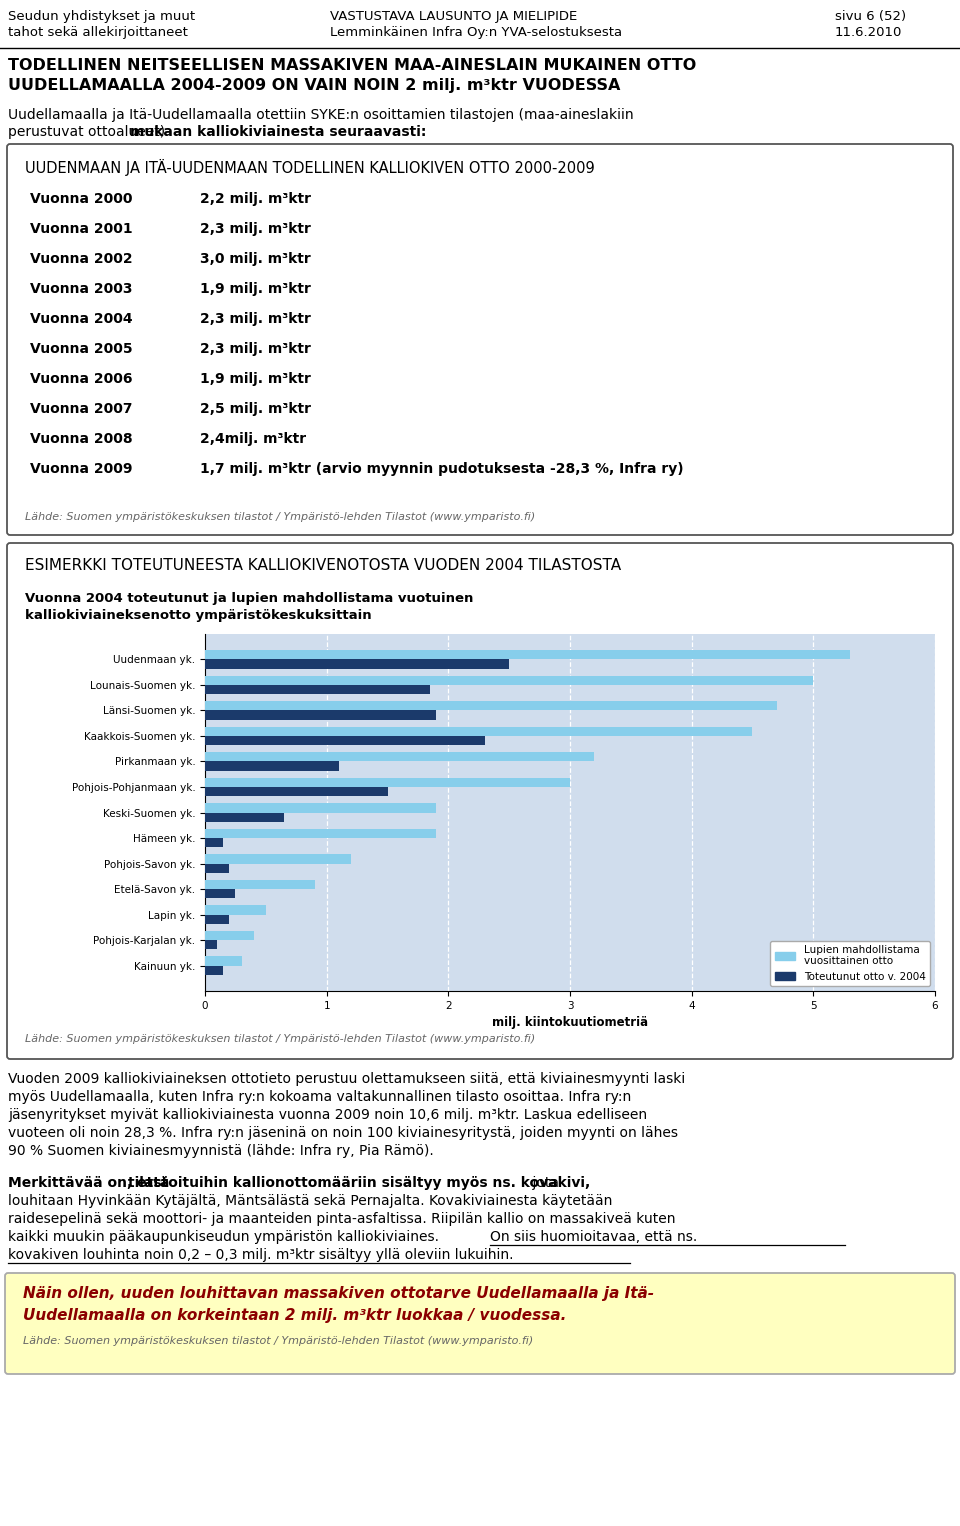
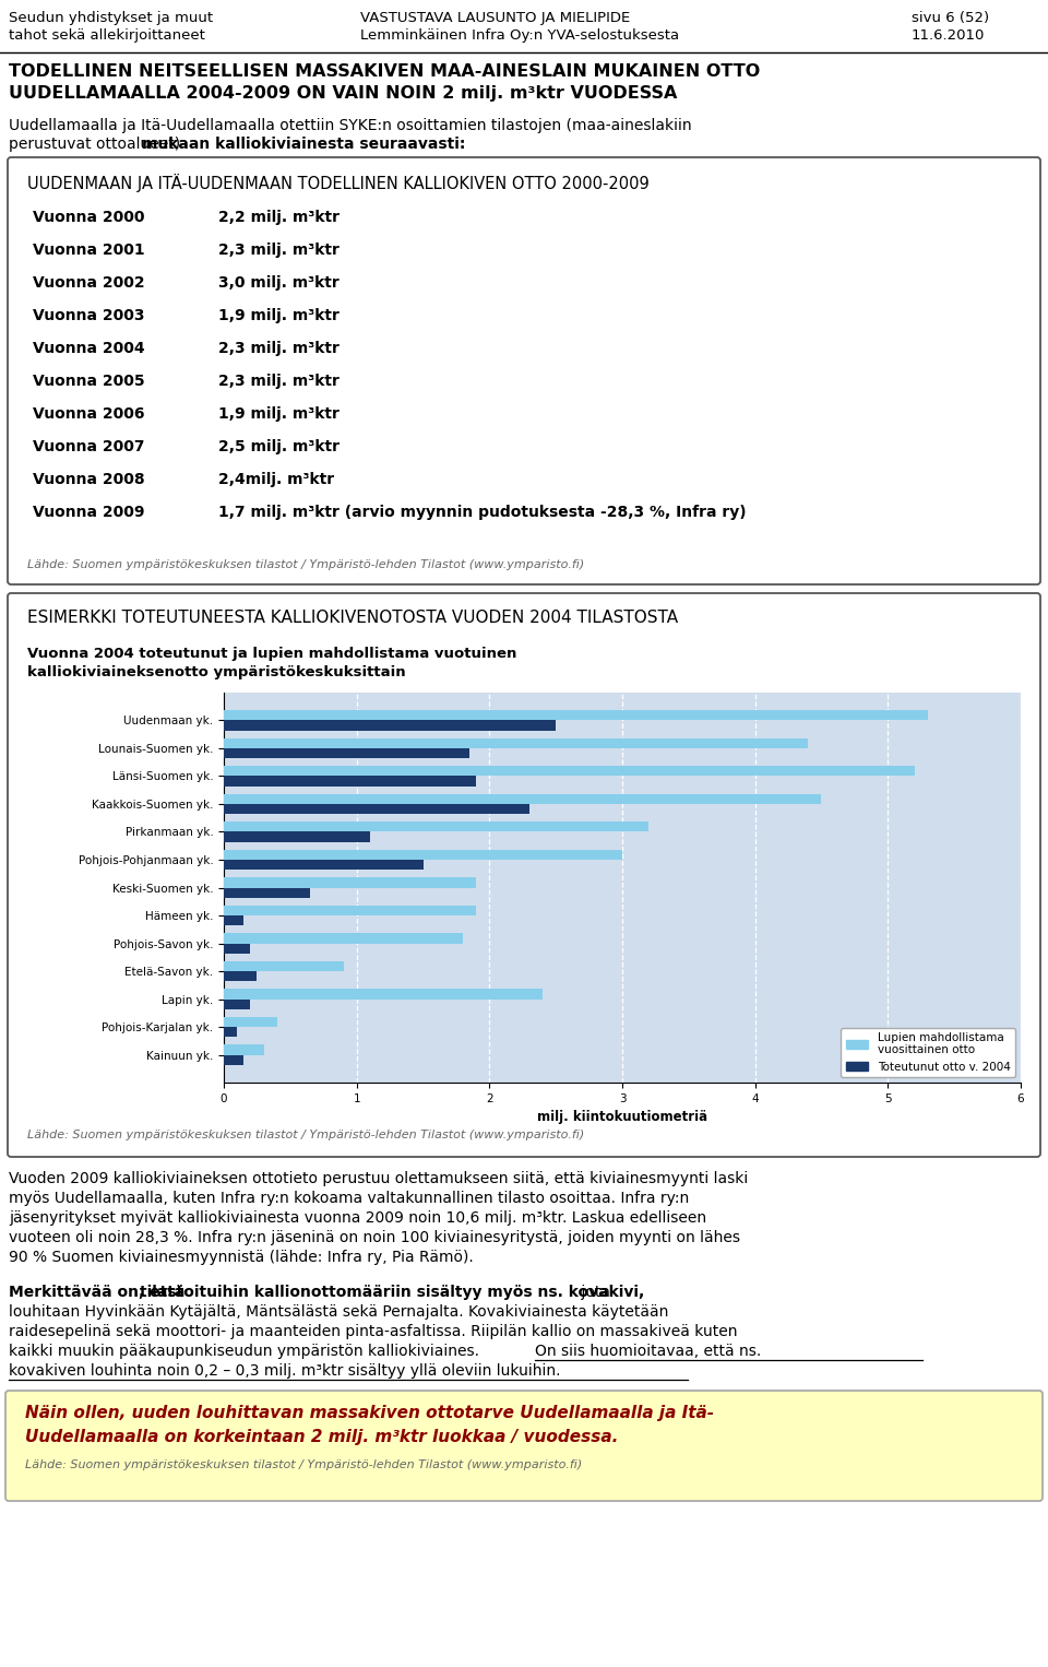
Lupien mahdollistama vuosittainen otto/Lounais-Suomen yk.: 5.0 -> 4.4
Lupien mahdollistama vuosittainen otto/Länsi-Suomen yk.: 4.7 -> 5.2
Lupien mahdollistama vuosittainen otto/Pohjois-Savon yk.: 1.2 -> 1.8
Lupien mahdollistama vuosittainen otto/Lapin yk.: 0.5 -> 2.4
